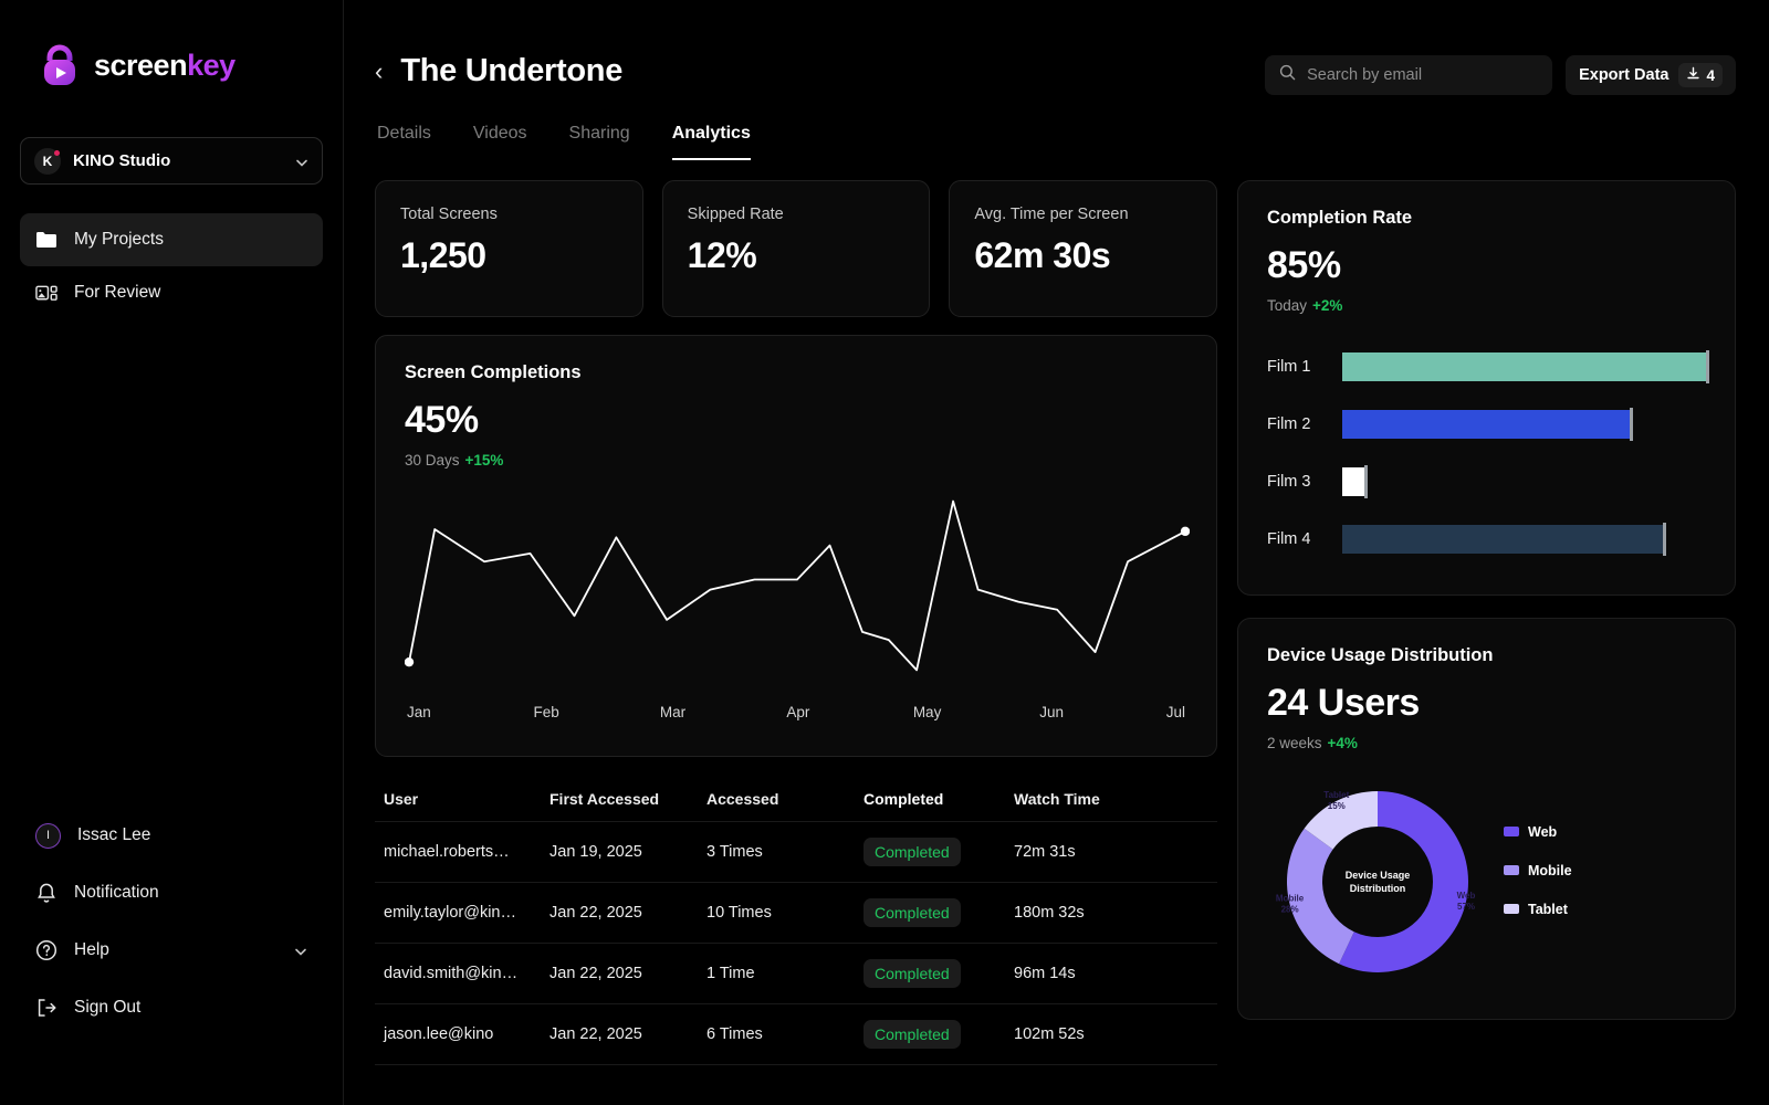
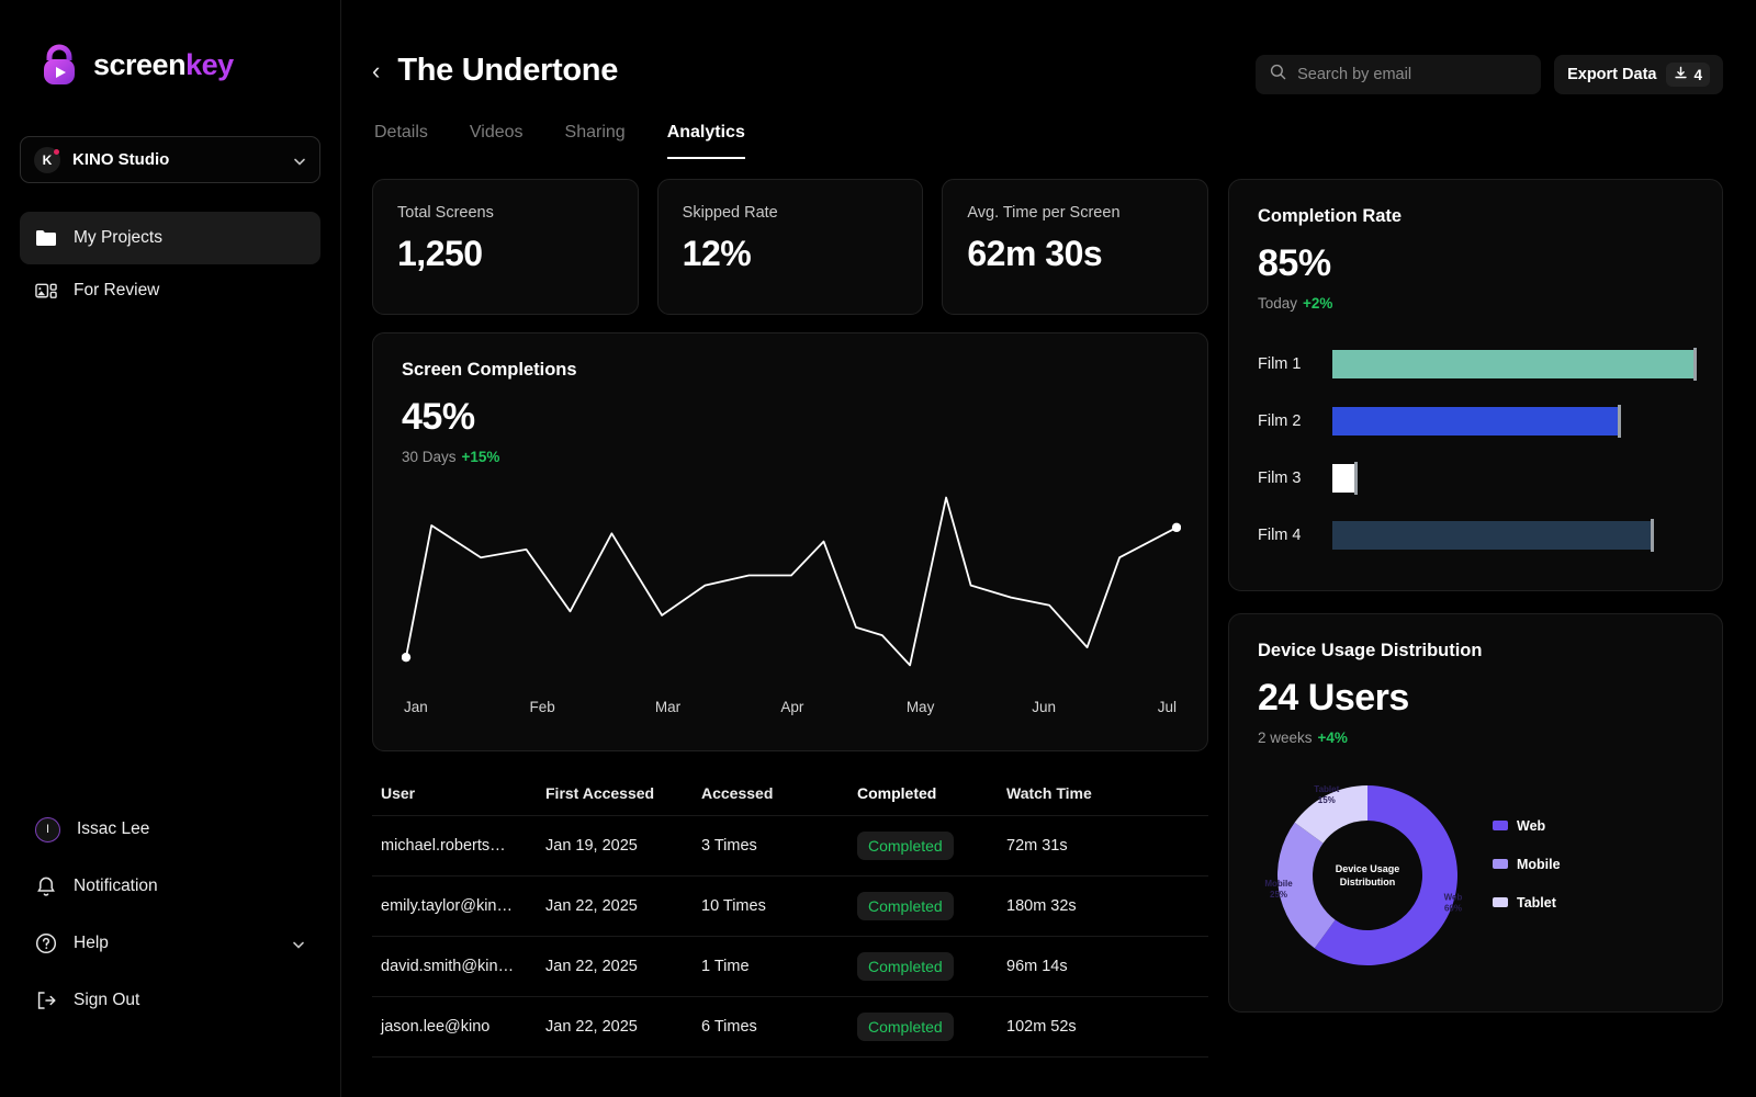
Device Usage Distribution/Web: 57% -> 60%
Device Usage Distribution/Mobile: 28% -> 25%
